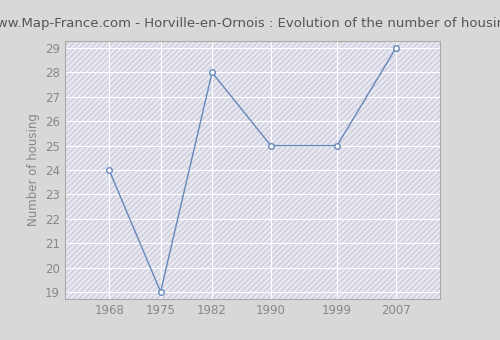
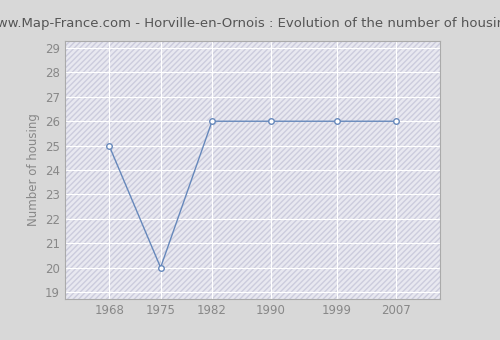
1968: 24 -> 25
1975: 19 -> 20
1982: 28 -> 26
1990: 25 -> 26
1999: 25 -> 26
2007: 29 -> 26
